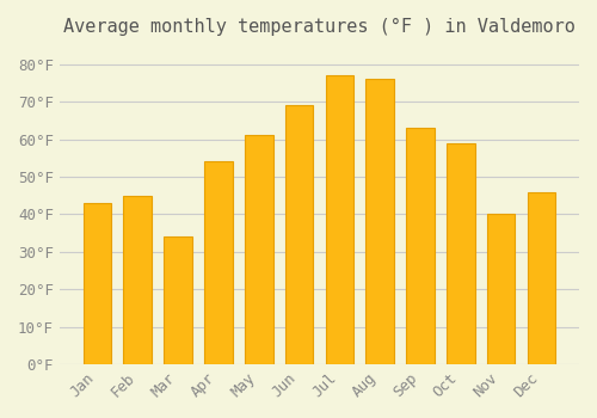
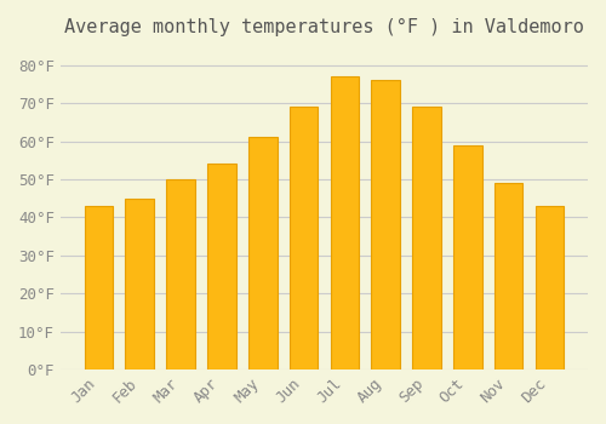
Mar: 34°F -> 50°F
Sep: 63°F -> 69°F
Nov: 40°F -> 49°F
Dec: 46°F -> 43°F
